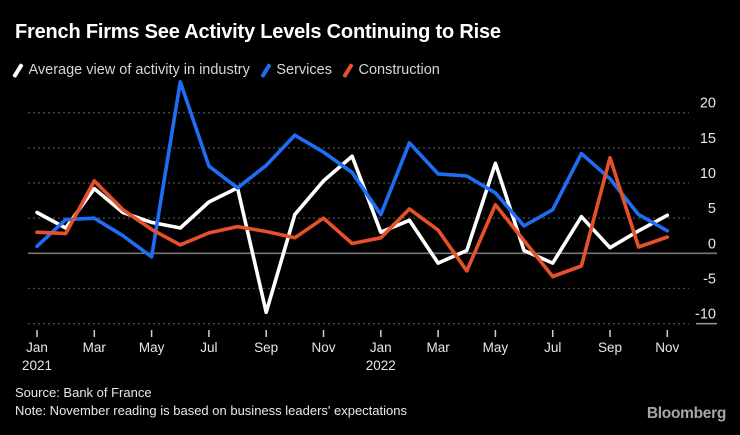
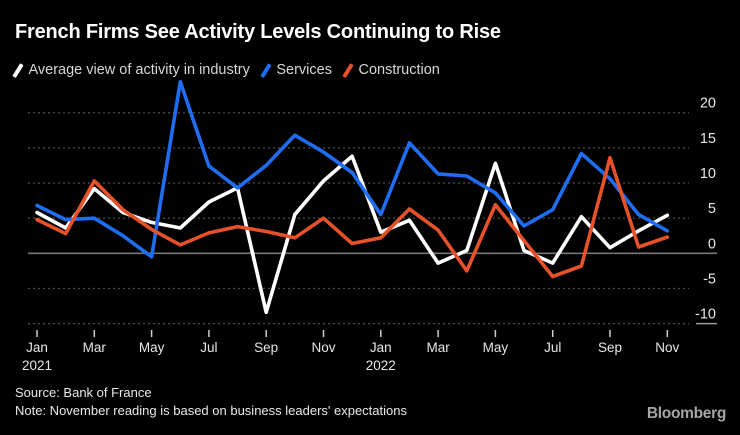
Services/Jan 2021: 1 -> 7
Construction/Jan 2021: 3 -> 5
